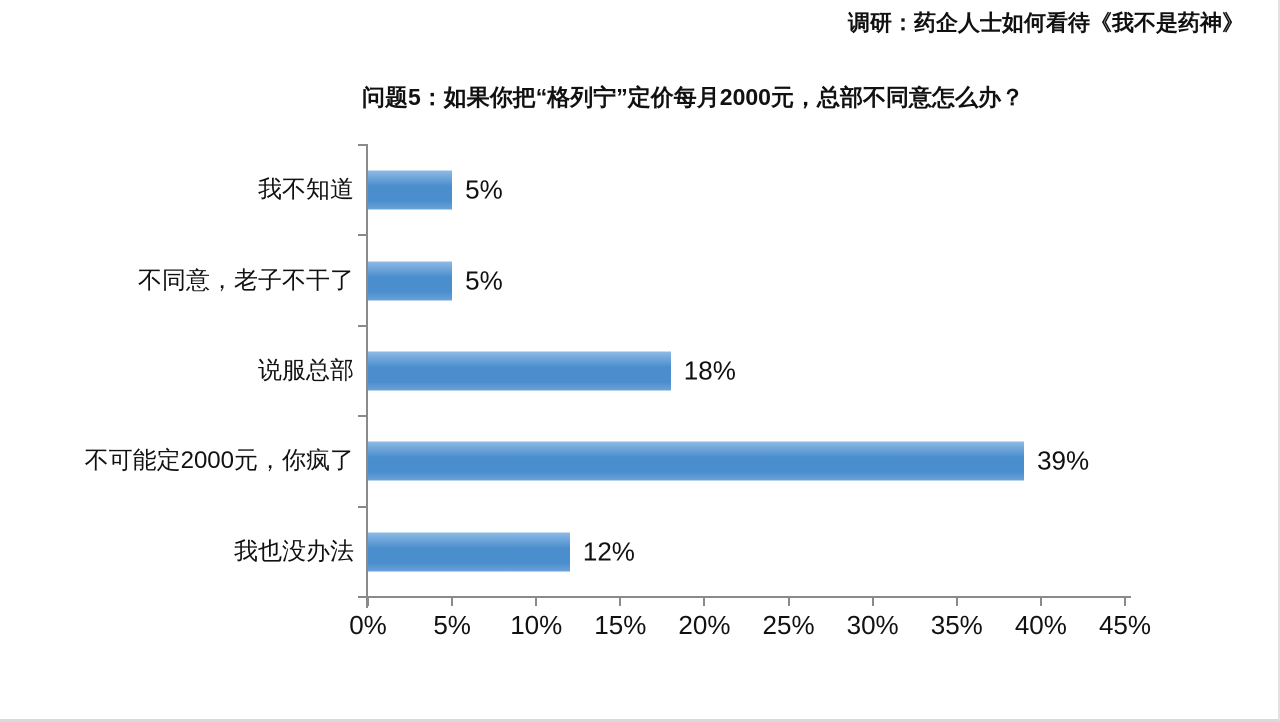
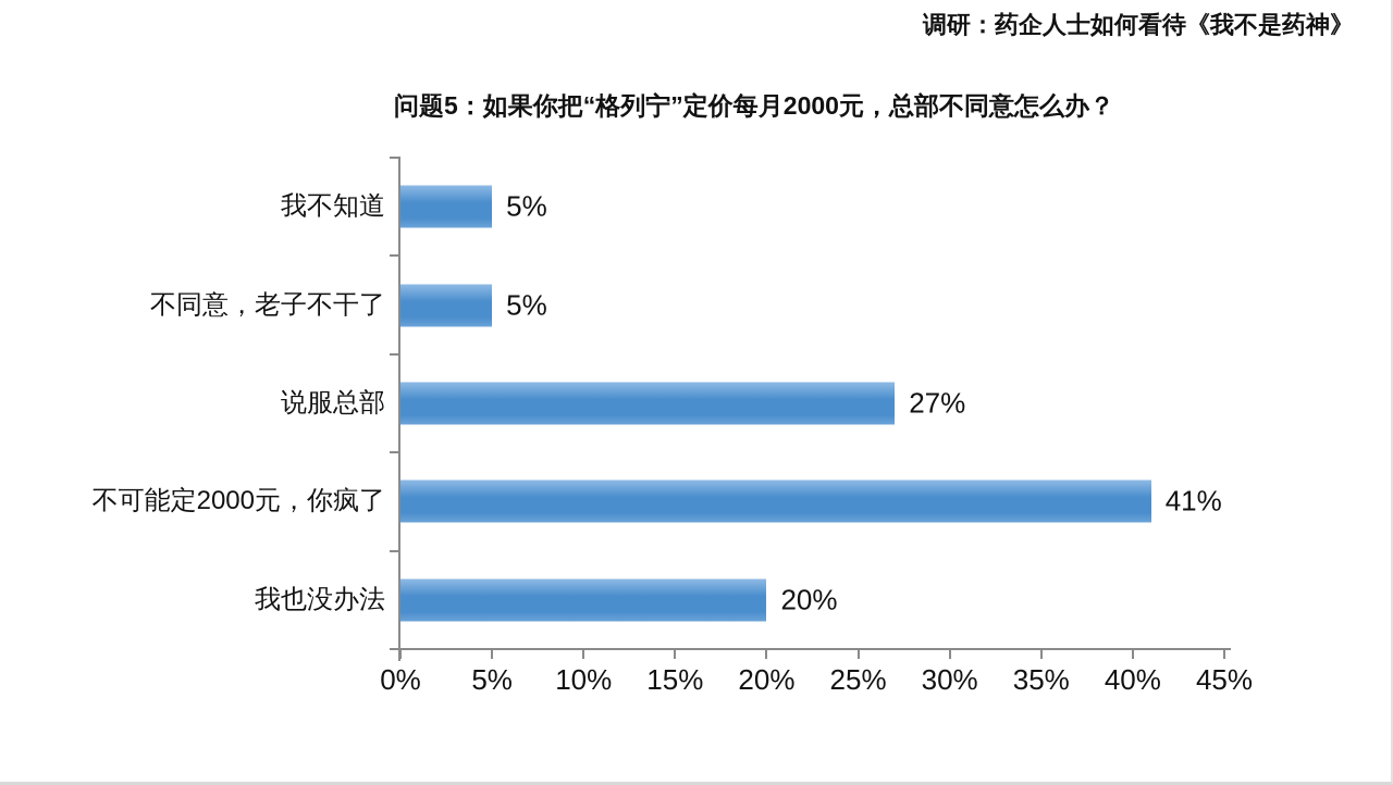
说服总部: 18% -> 27%
不可能定2000元，你疯了: 39% -> 41%
我也没办法: 12% -> 20%
